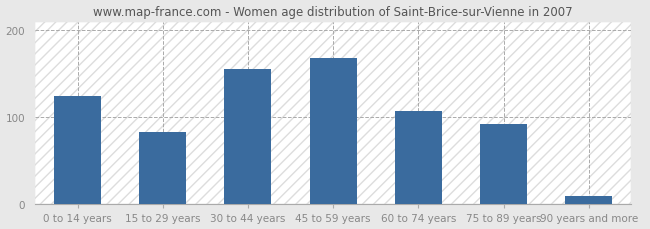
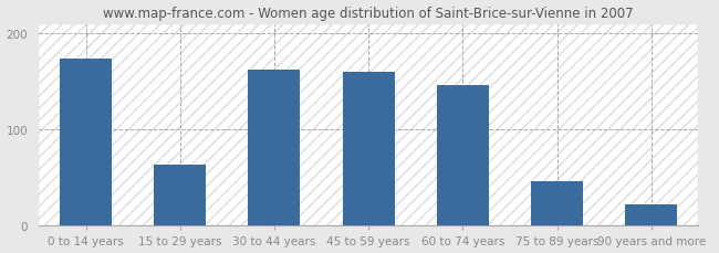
0 to 14 years: 125 -> 174
15 to 29 years: 83 -> 64
30 to 44 years: 155 -> 162
45 to 59 years: 168 -> 160
60 to 74 years: 107 -> 146
75 to 89 years: 92 -> 46
90 years and more: 10 -> 22
